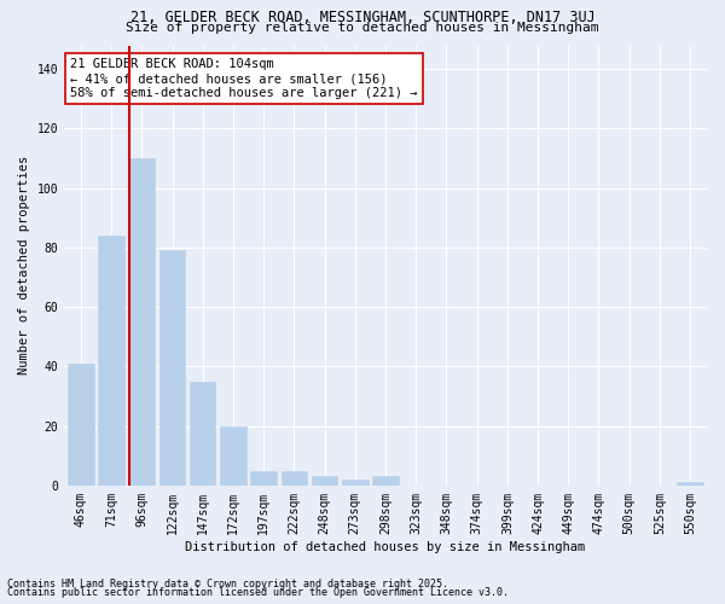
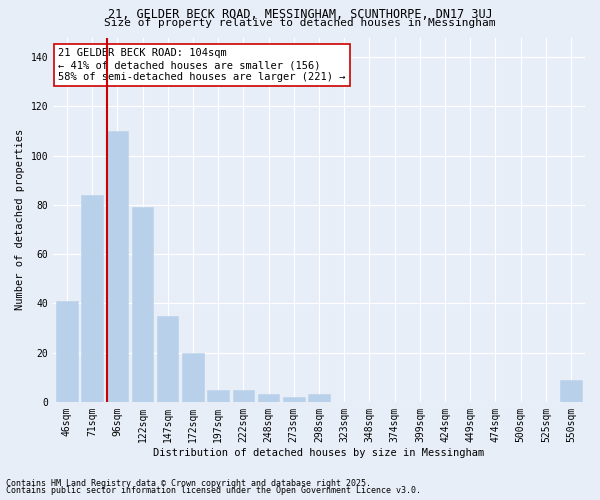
550sqm: 1 -> 9
